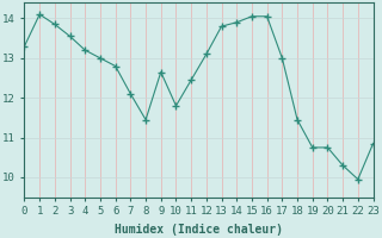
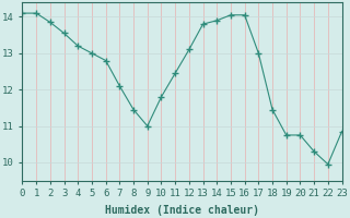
0: 13.30 -> 14.10
9: 12.65 -> 11.00
